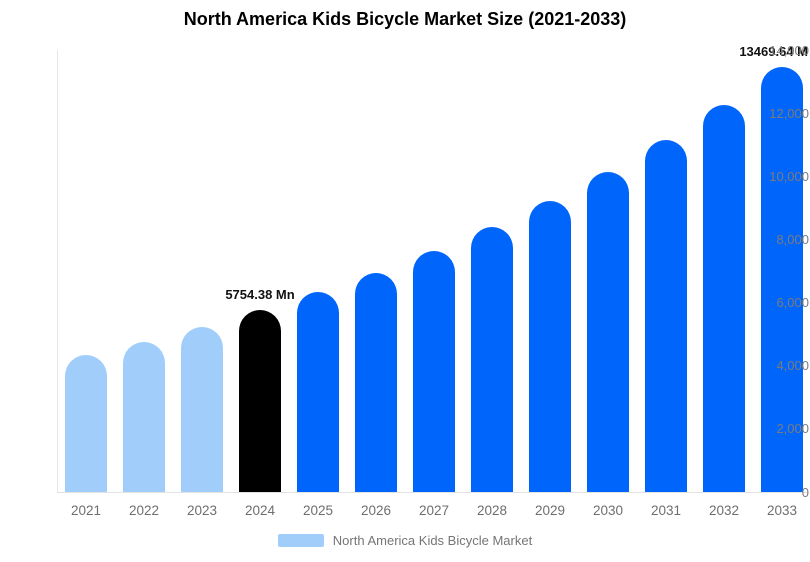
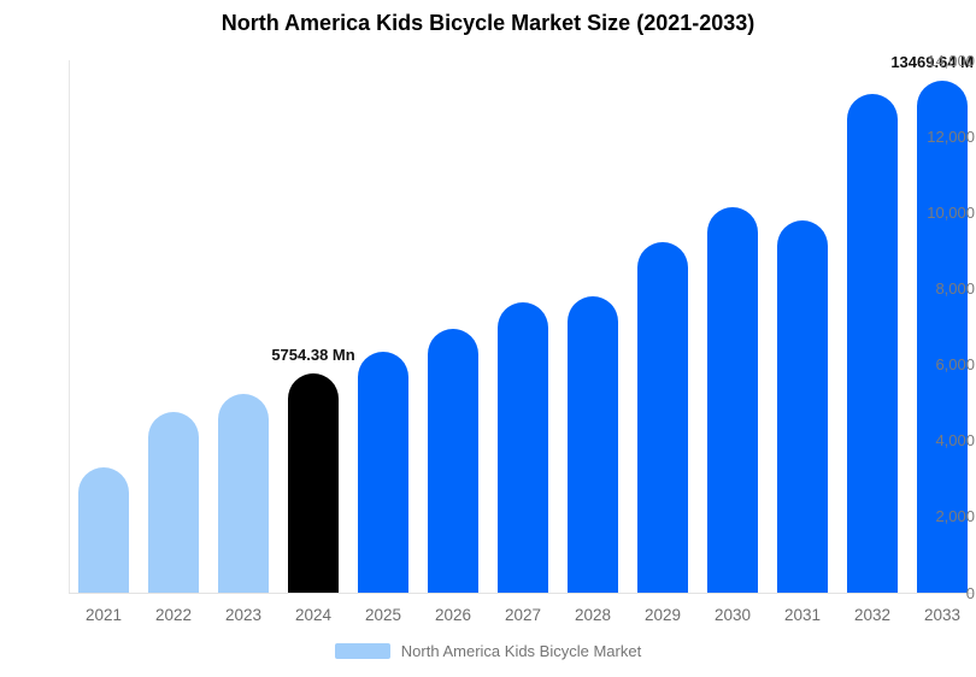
2021: 4300 -> 3300
2028: 8400 -> 7800
2031: 11200 -> 9800
2032: 12300 -> 13100
